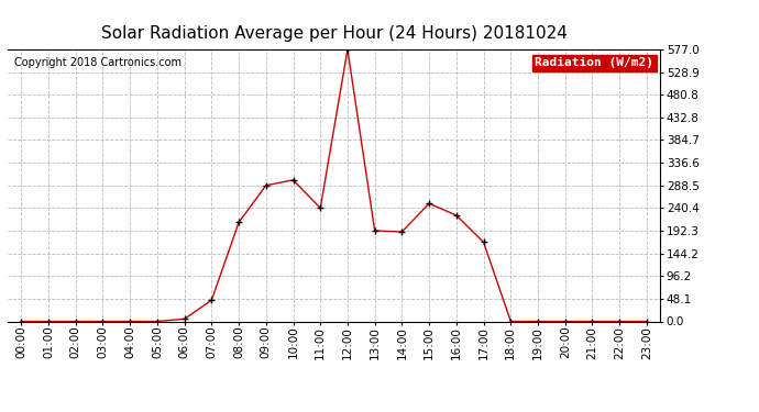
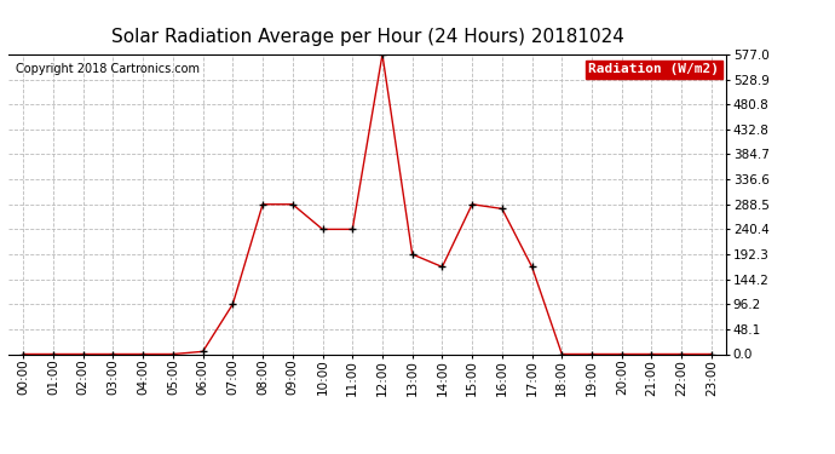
07:00: 45 -> 96
08:00: 210 -> 288
10:00: 300 -> 240
14:00: 190 -> 168
15:00: 250 -> 288
16:00: 225 -> 280
